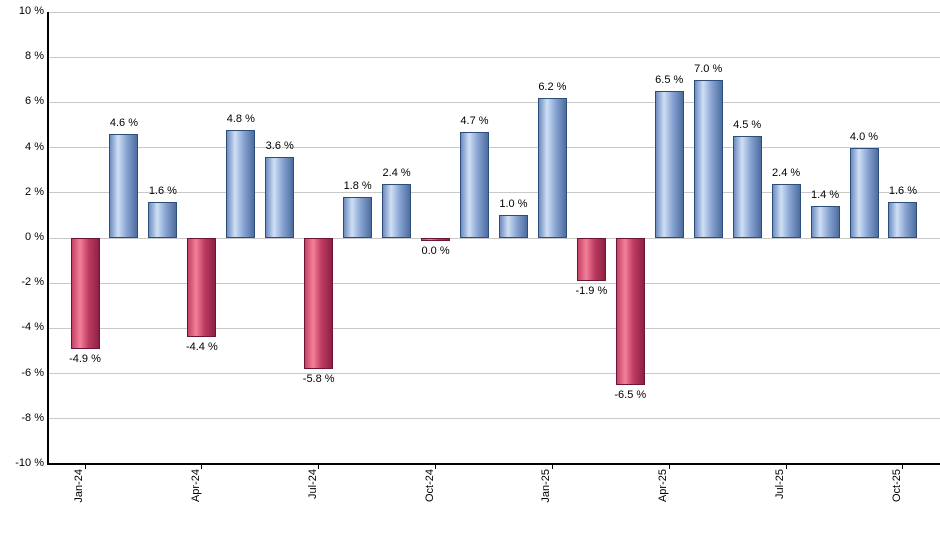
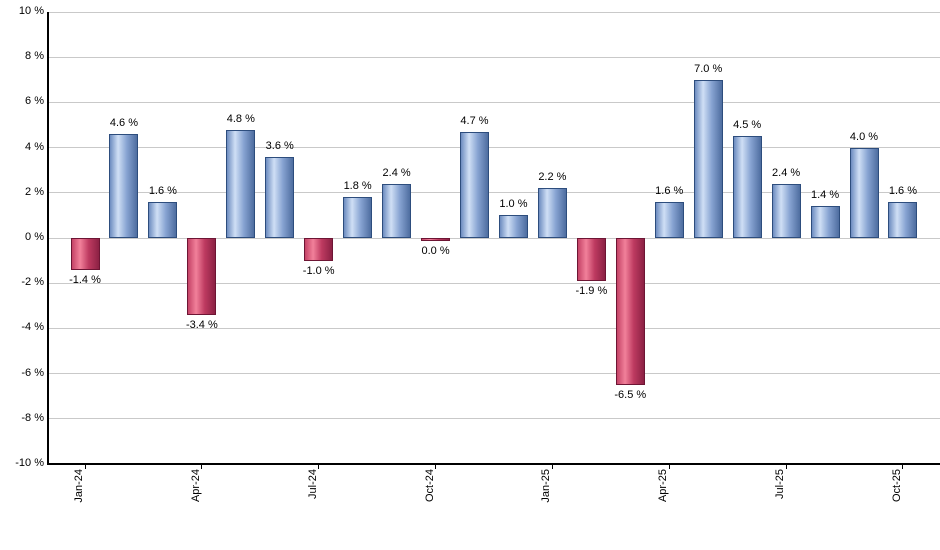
Jan-24: -4.9 -> -1.4
Apr-24: -4.4 -> -3.4
Jul-24: -5.8 -> -1.0
Jan-25: 6.2 -> 2.2
Apr-25: 6.5 -> 1.6
